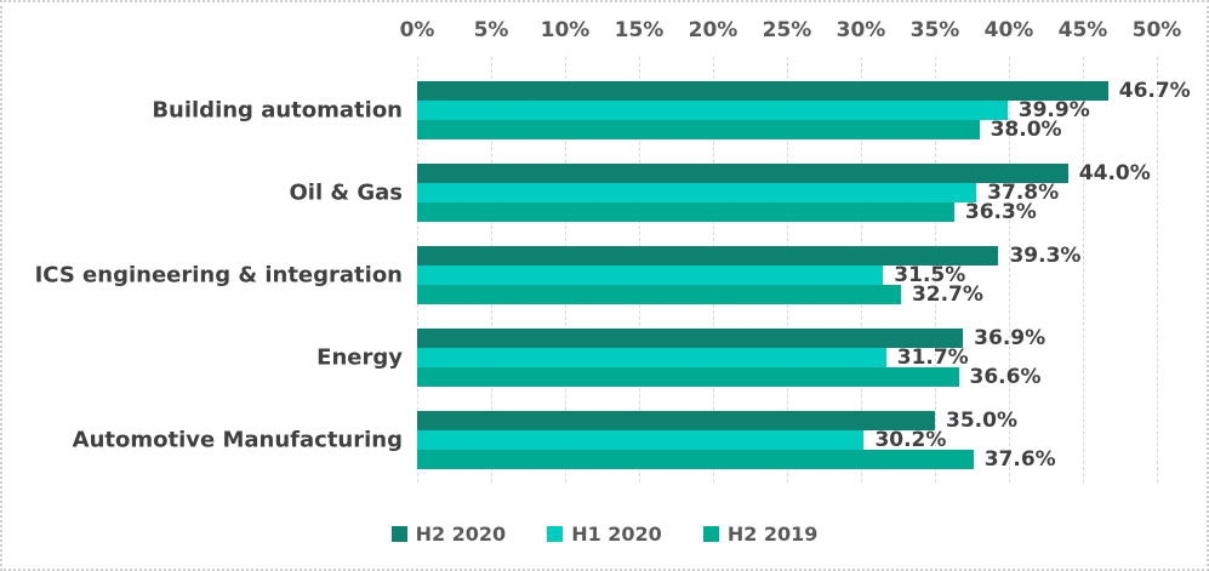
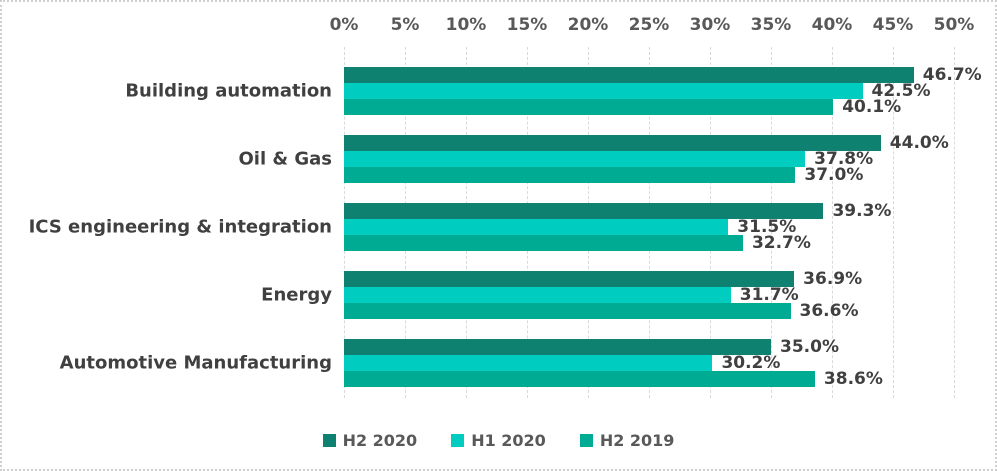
H1 2020/Building automation: 39.9% -> 42.5%
H2 2019/Building automation: 38.0% -> 40.1%
H2 2019/Oil & Gas: 36.3% -> 37.0%
H2 2019/Automotive Manufacturing: 37.6% -> 38.6%
